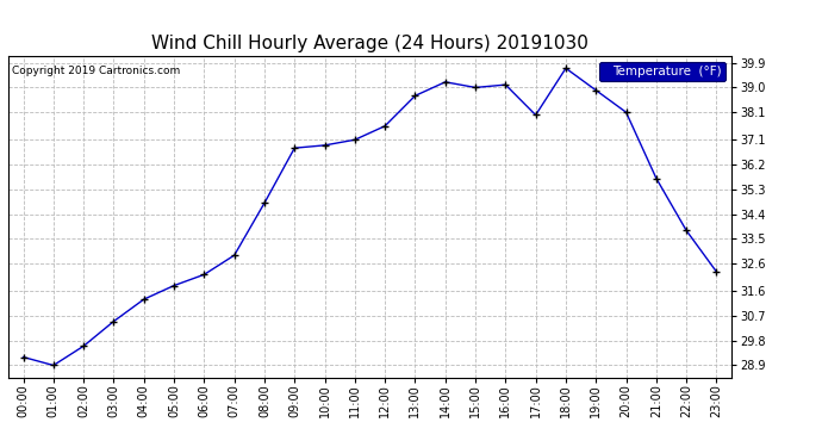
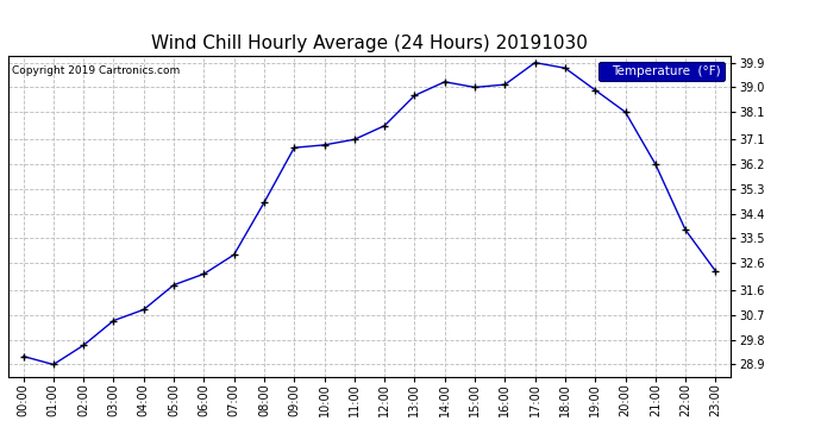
04:00: 31.3 -> 30.9
17:00: 38.0 -> 39.9
21:00: 35.7 -> 36.2
